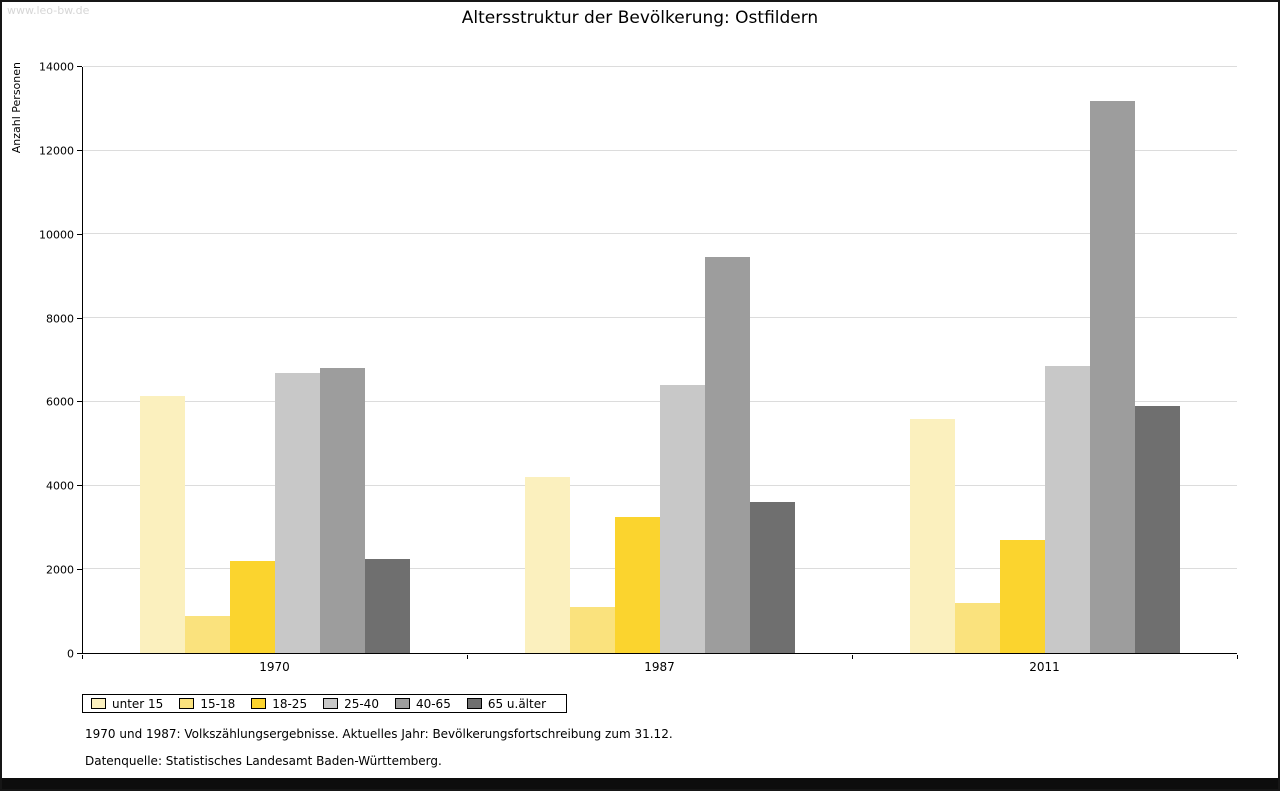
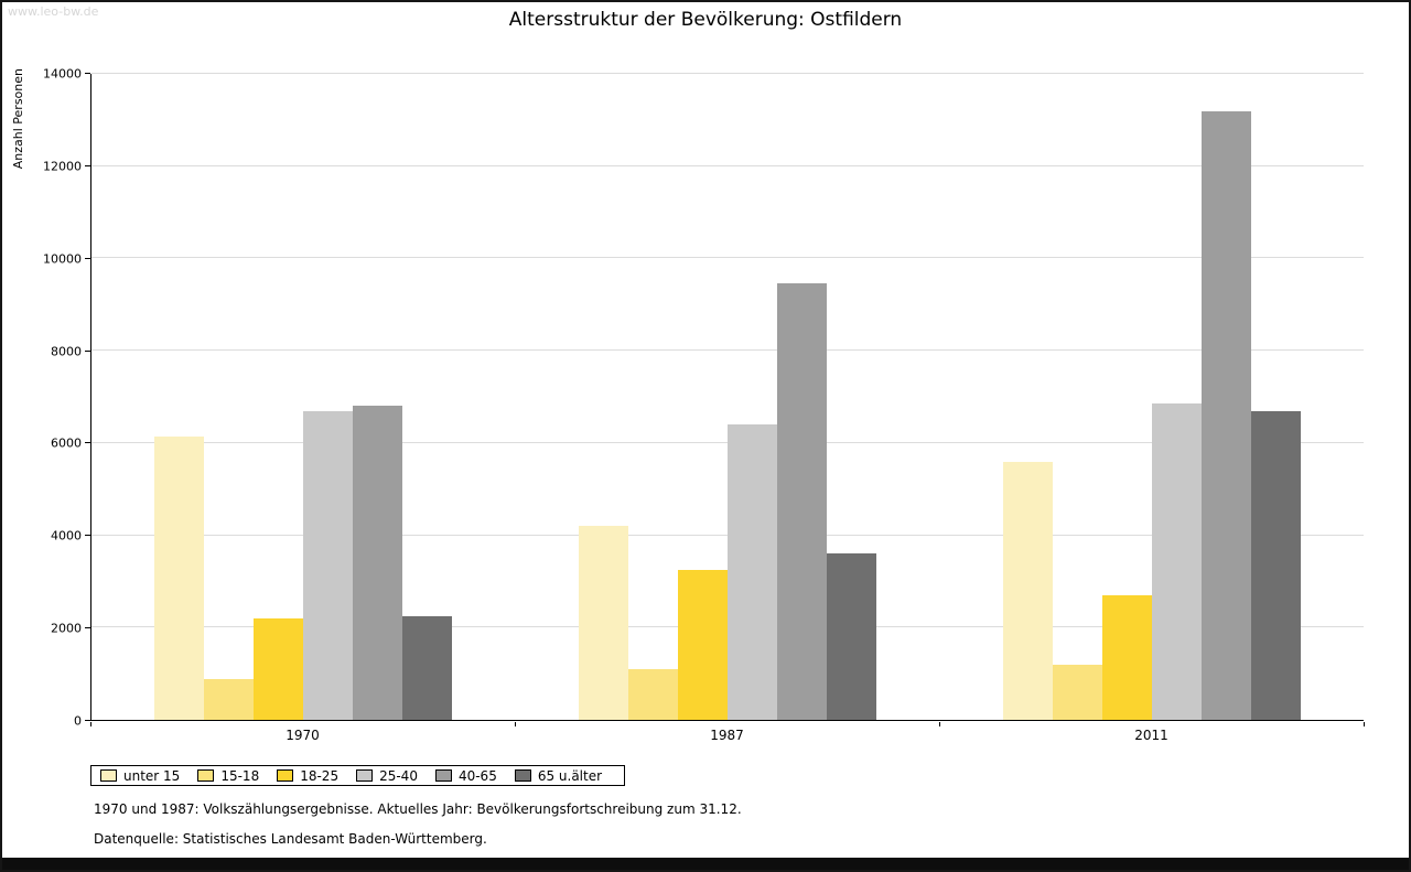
65 u.älter/2011: 5900 -> 6700
